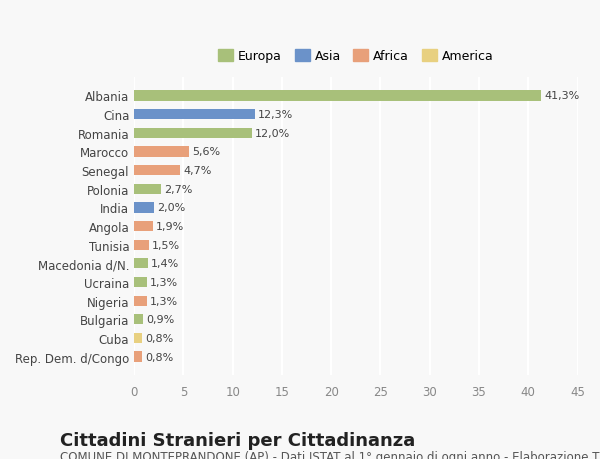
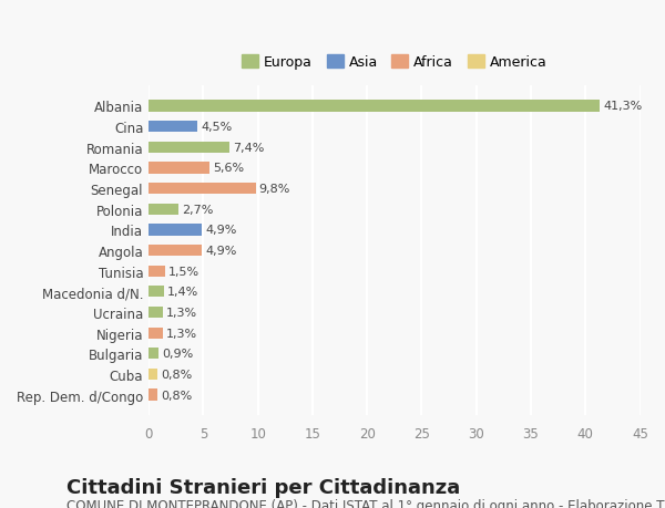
Cina: 12,3% -> 4,5%
Romania: 12,0% -> 7,4%
Senegal: 4,7% -> 9,8%
India: 2,0% -> 4,9%
Angola: 1,9% -> 4,9%
